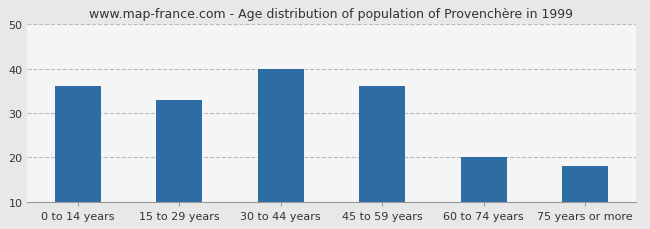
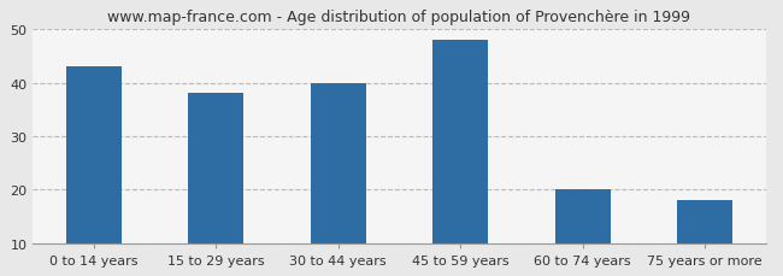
0 to 14 years: 36 -> 43
15 to 29 years: 33 -> 38
45 to 59 years: 36 -> 48
